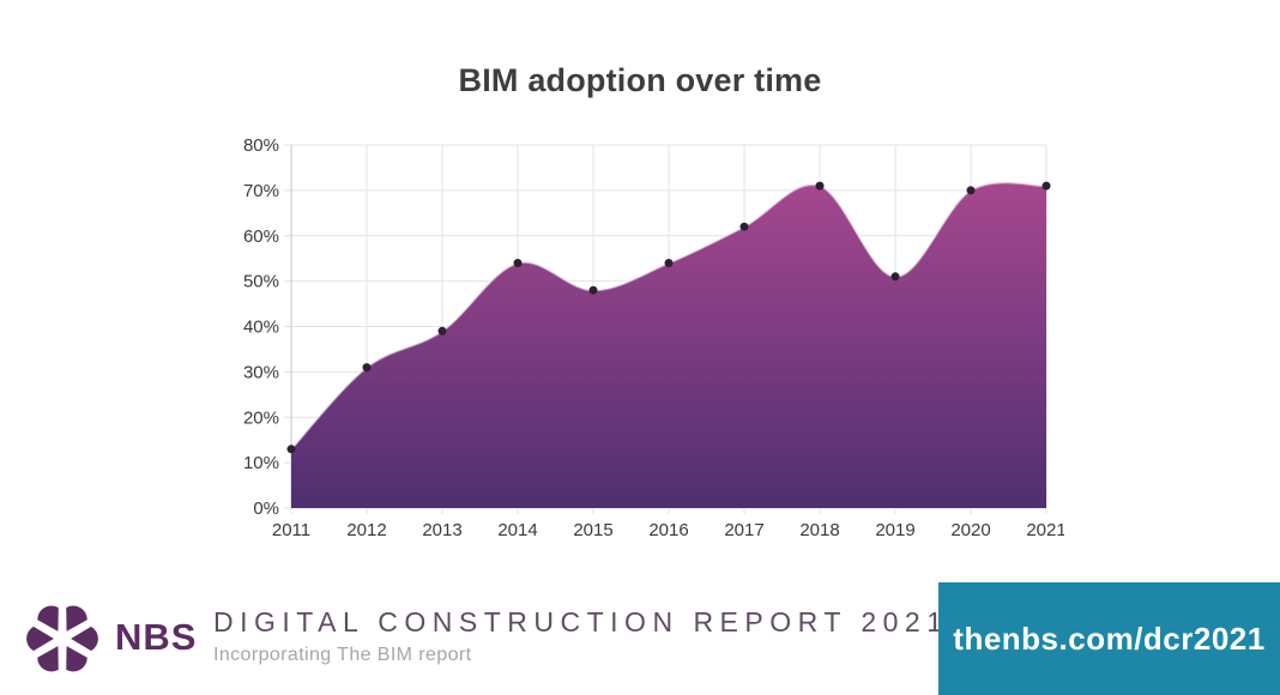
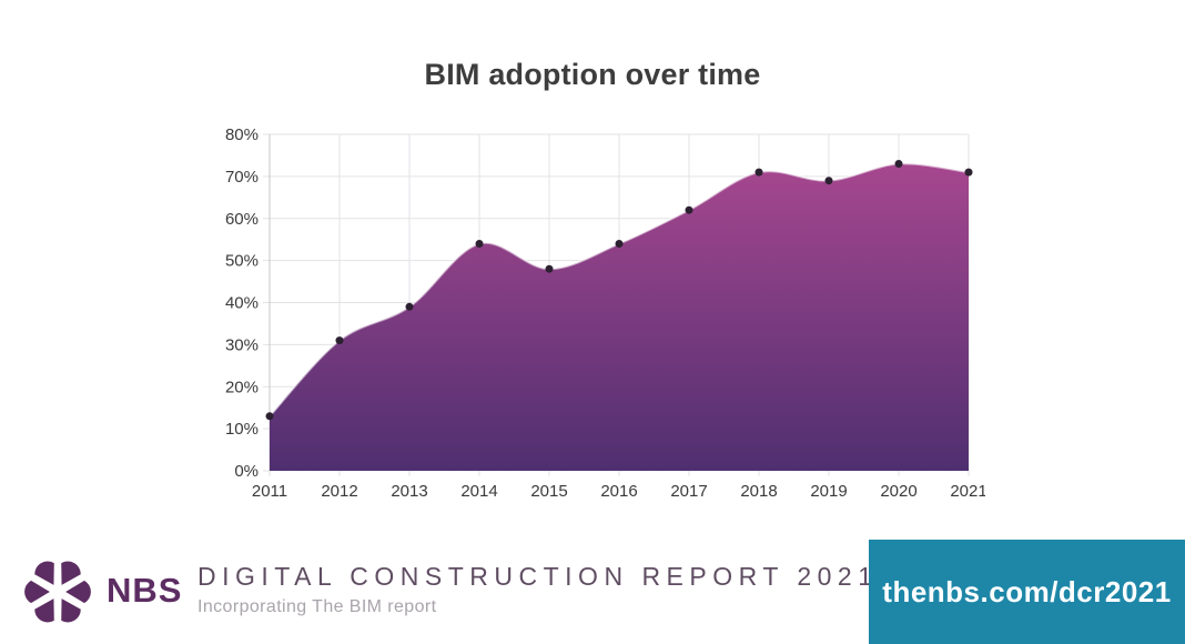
2019: 51% -> 69%
2020: 70% -> 73%
